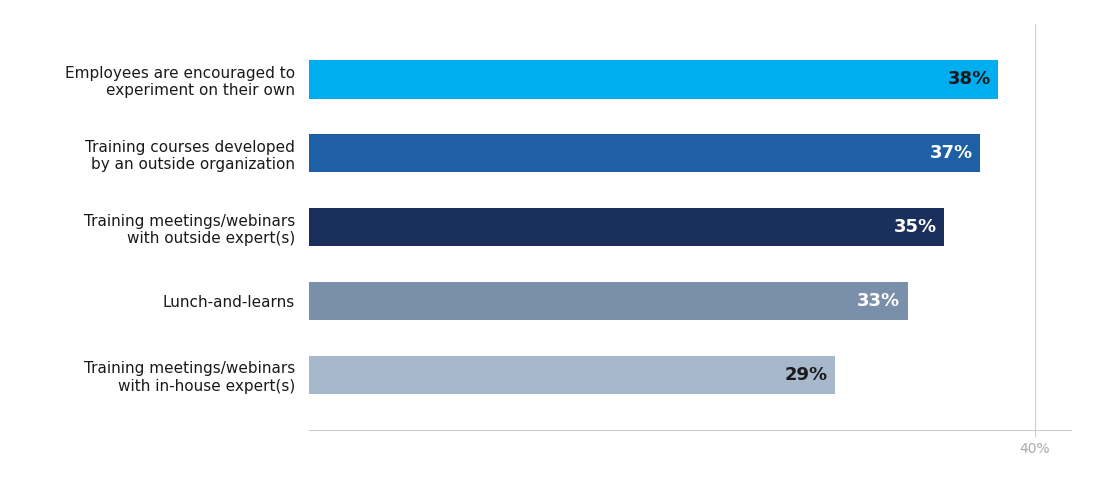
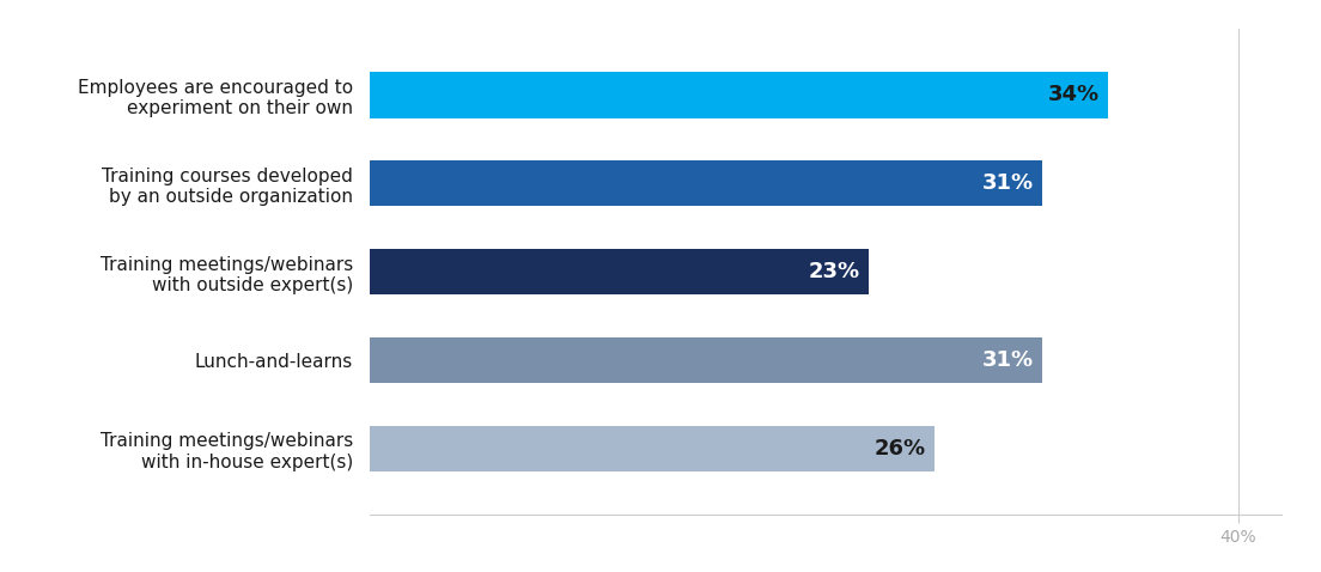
Employees are encouraged to experiment on their own: 38% -> 34%
Training courses developed by an outside organization: 37% -> 31%
Training meetings/webinars with outside expert(s): 35% -> 23%
Lunch-and-learns: 33% -> 31%
Training meetings/webinars with in-house expert(s): 29% -> 26%
